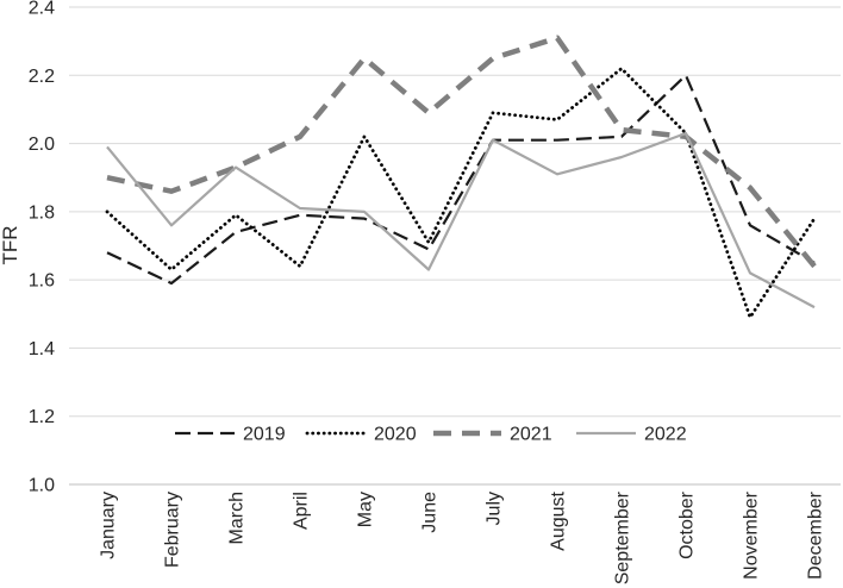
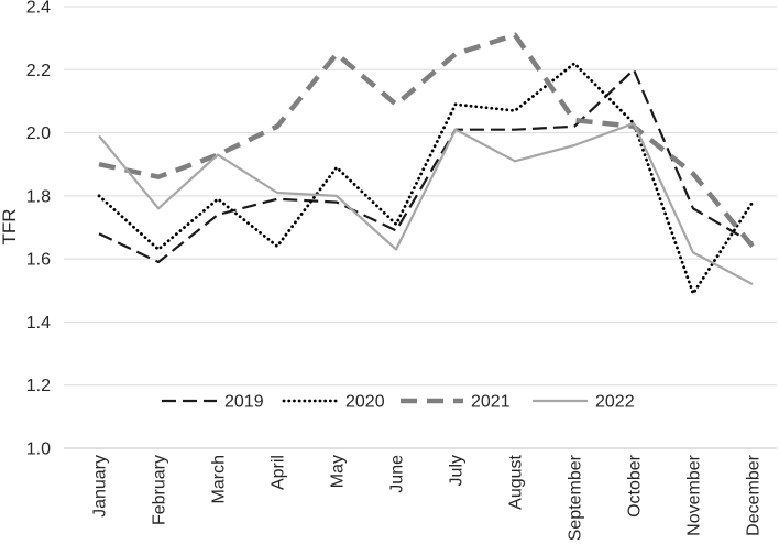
2020/May: 2.02 -> 1.89
